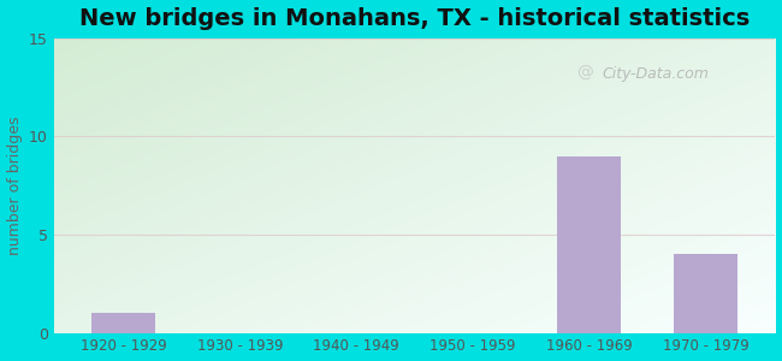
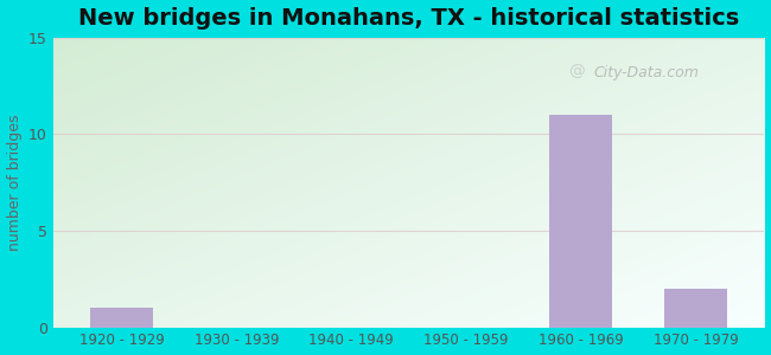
1960 - 1969: 9 -> 11
1970 - 1979: 4 -> 2
